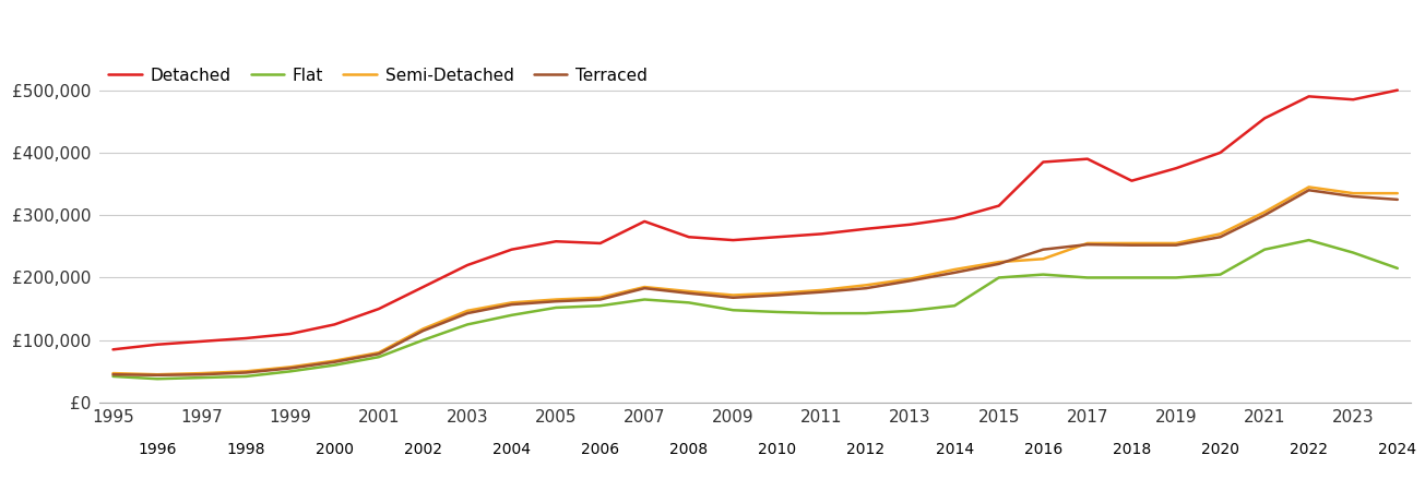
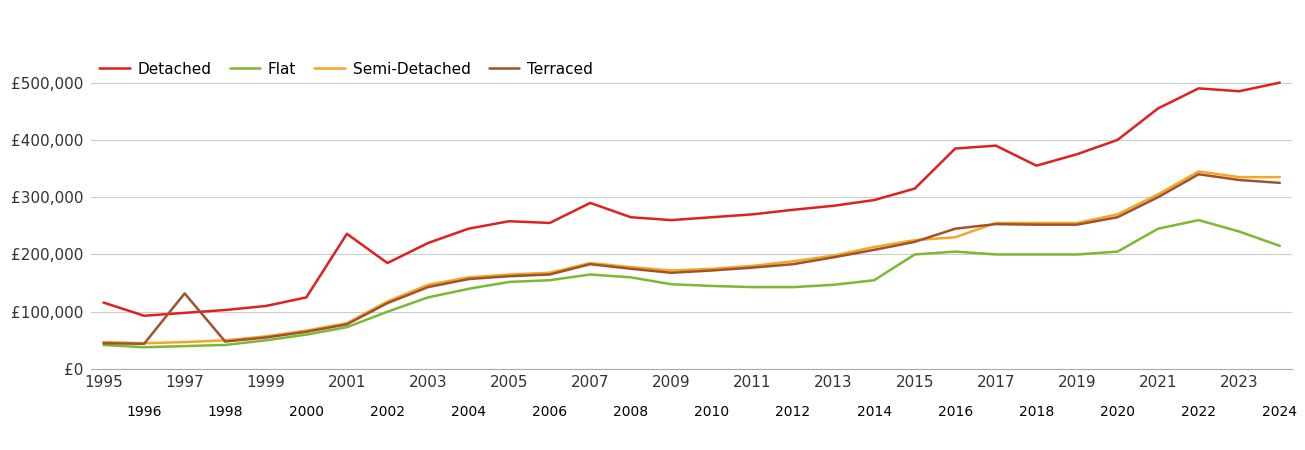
Detached/1995: £85,000 -> £116,000
Terraced/1997: £45,000 -> £132,000
Detached/2001: £150,000 -> £236,000
